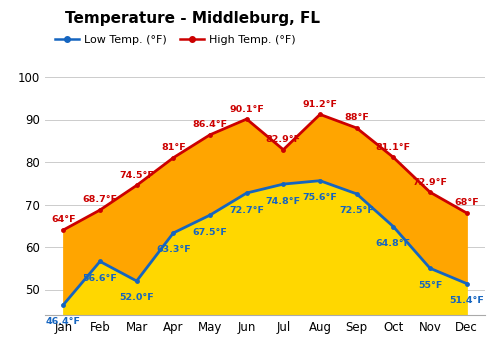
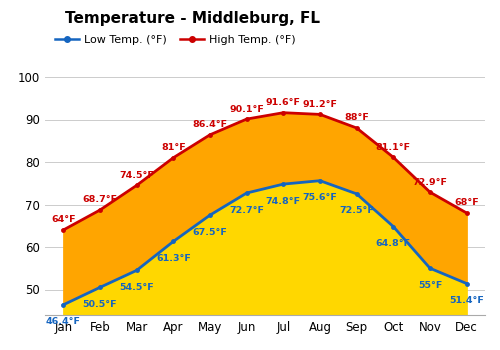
Low Temp. (°F)/Feb: 56.6°F -> 50.5°F
Low Temp. (°F)/Mar: 52.0°F -> 54.5°F
Low Temp. (°F)/Apr: 63.3°F -> 61.3°F
High Temp. (°F)/Jul: 82.9°F -> 91.6°F
